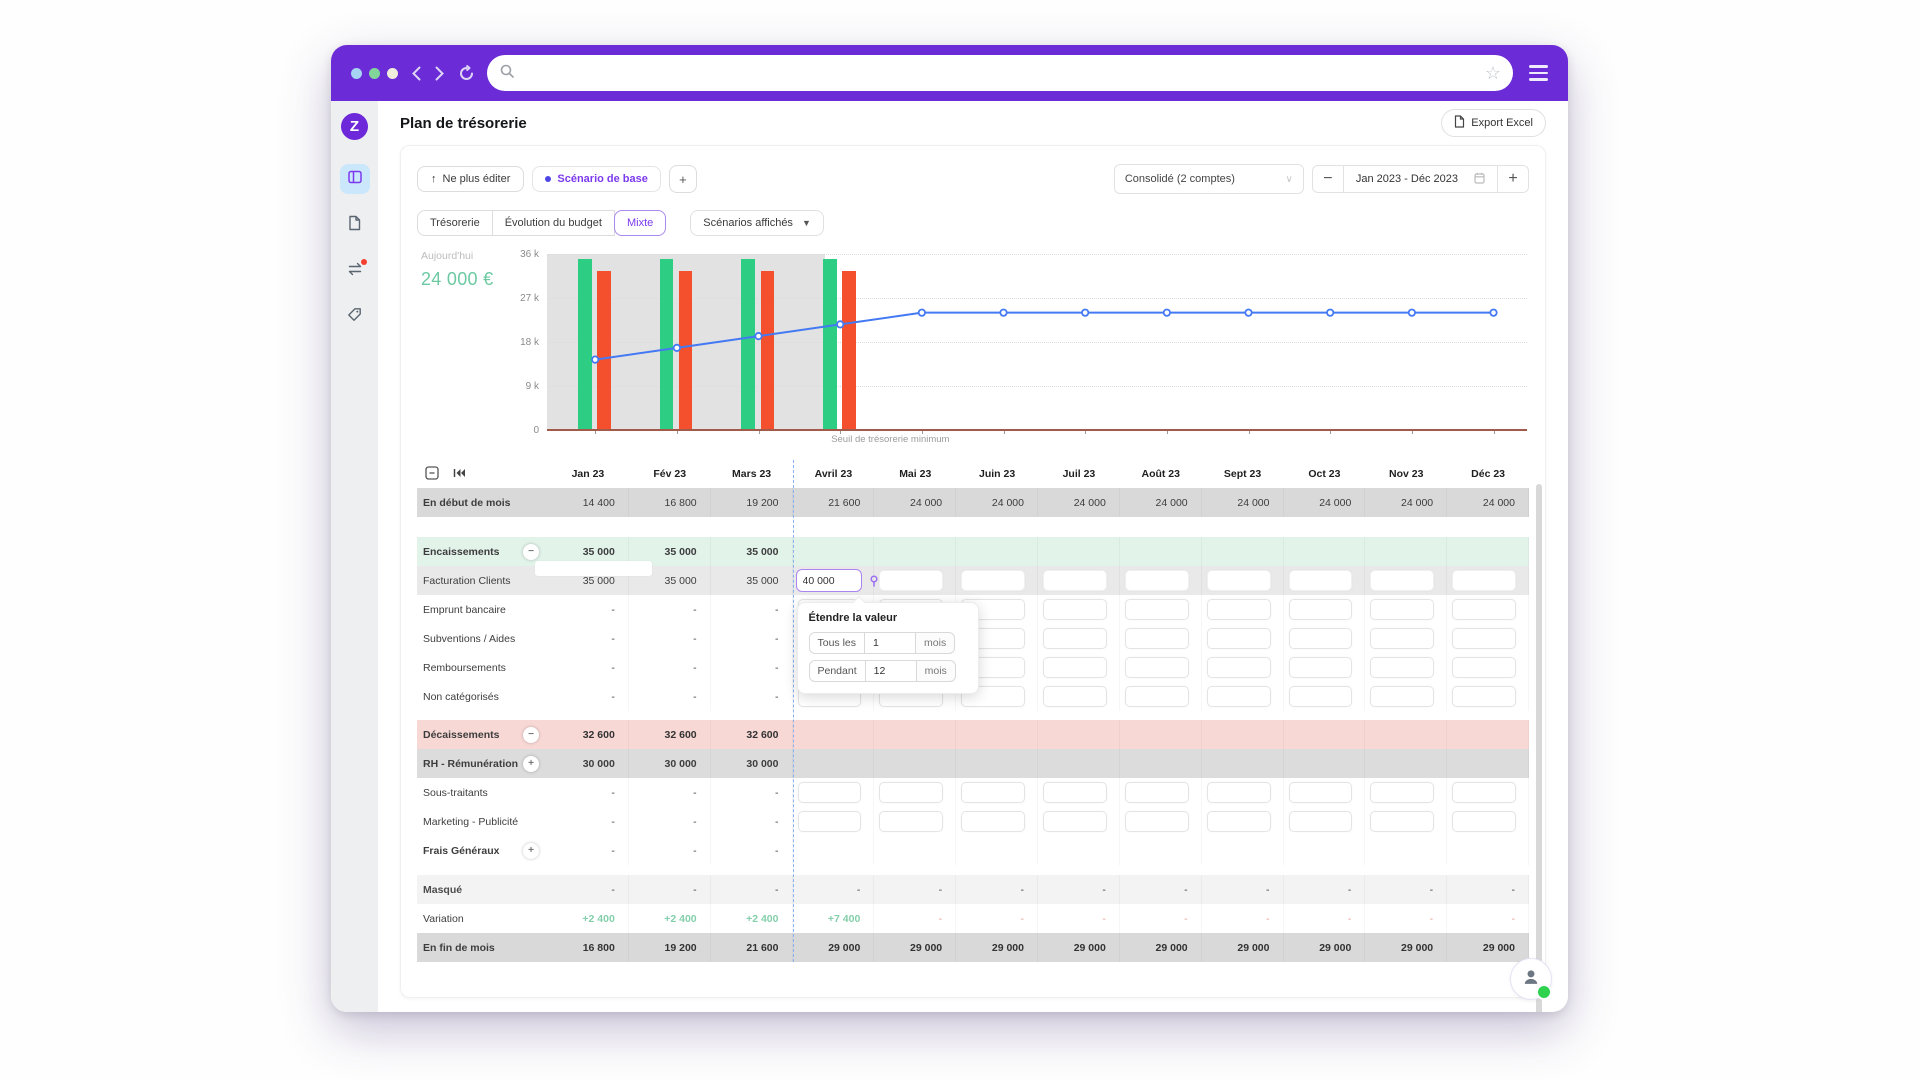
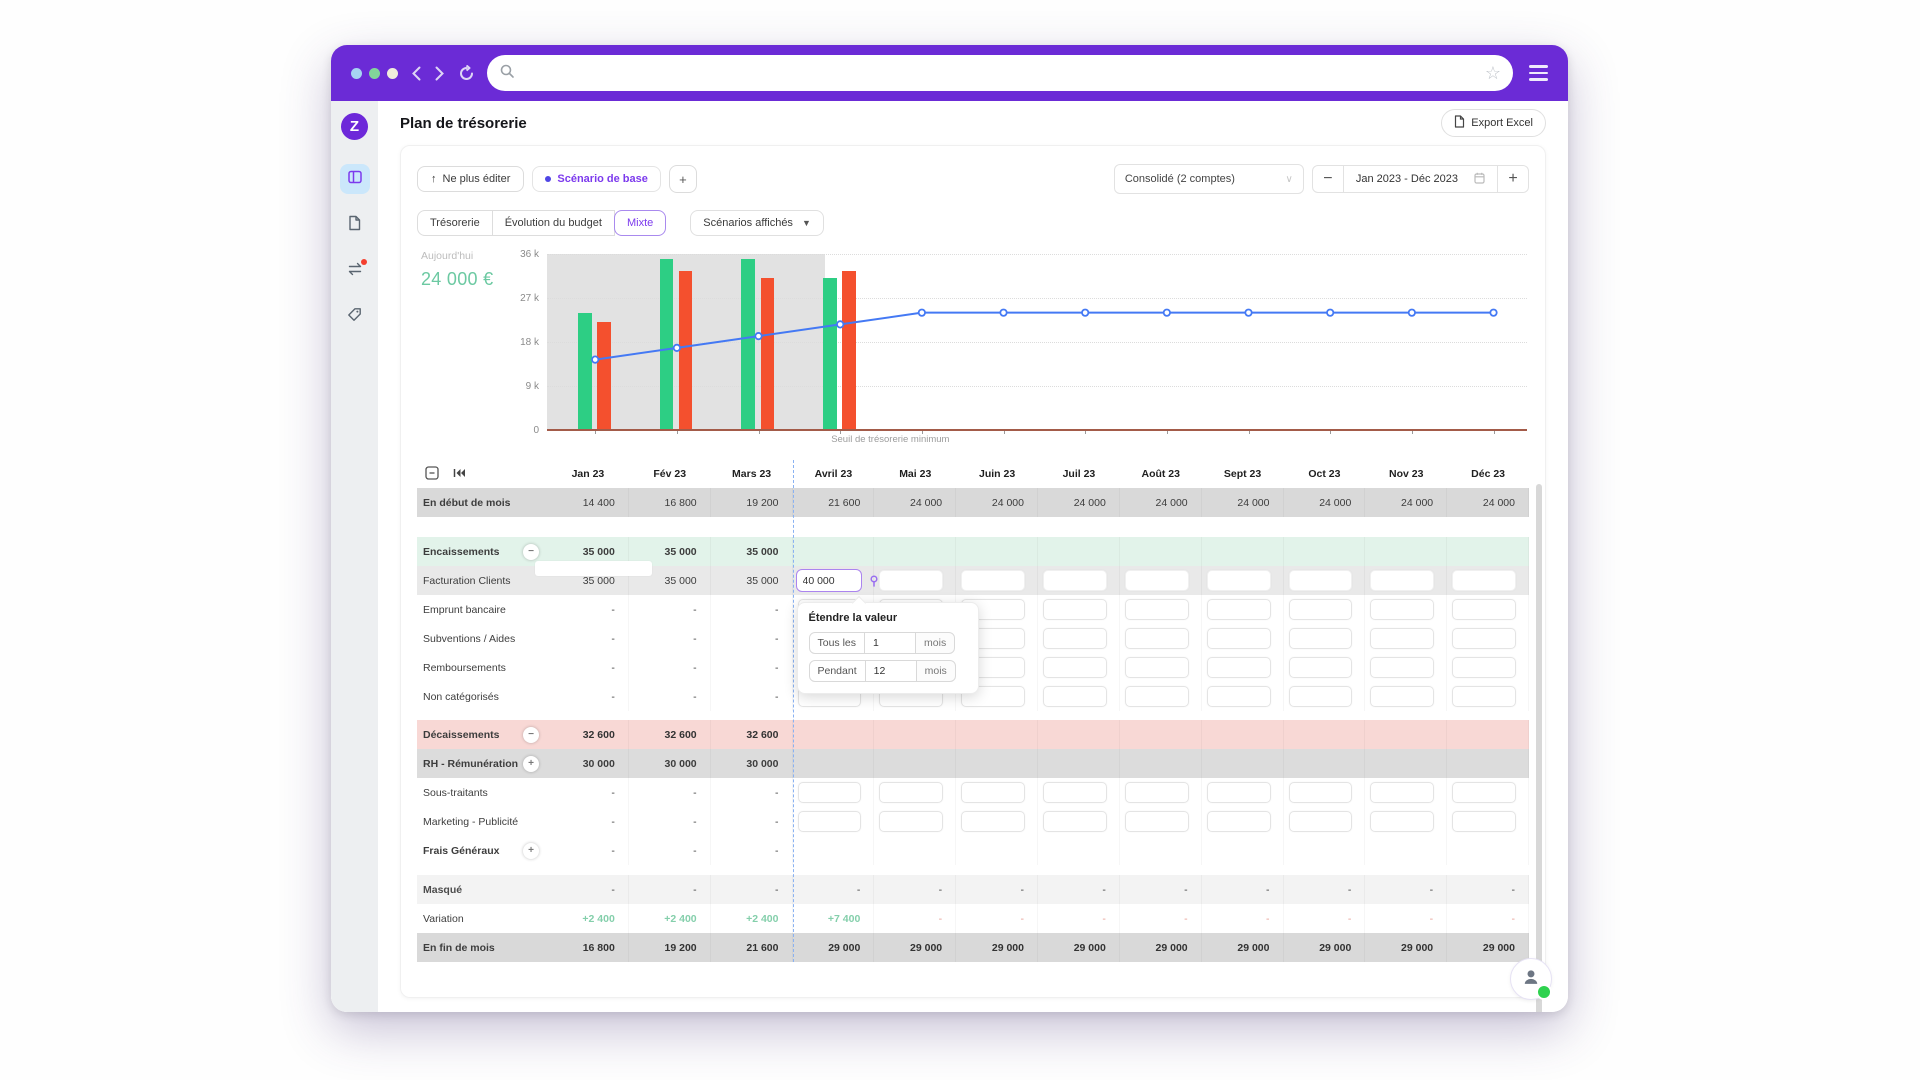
Encaissements/Jan 23: 35k -> 24k
Décaissements/Jan 23: 33k -> 22k
Décaissements/Mars 23: 33k -> 31k
Encaissements/Avril 23: 35k -> 31k
